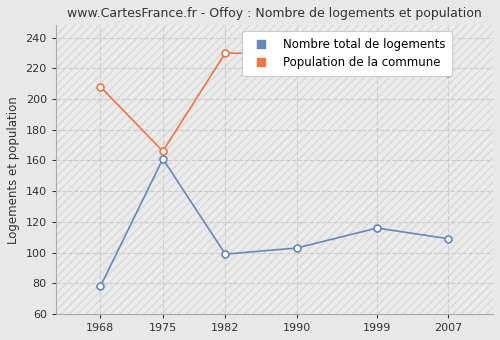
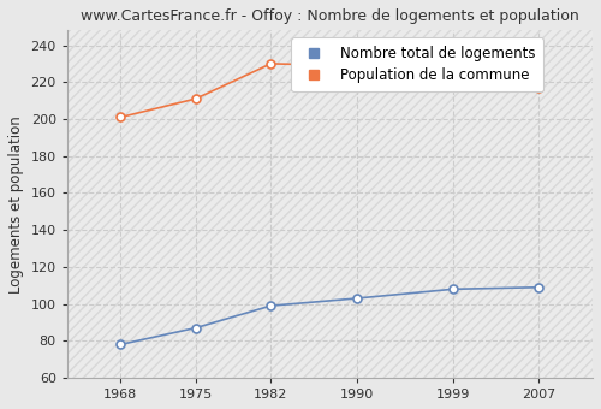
Population de la commune/1968: 208 -> 201
Nombre total de logements/1975: 161 -> 87
Population de la commune/1975: 166 -> 211
Nombre total de logements/1999: 116 -> 108
